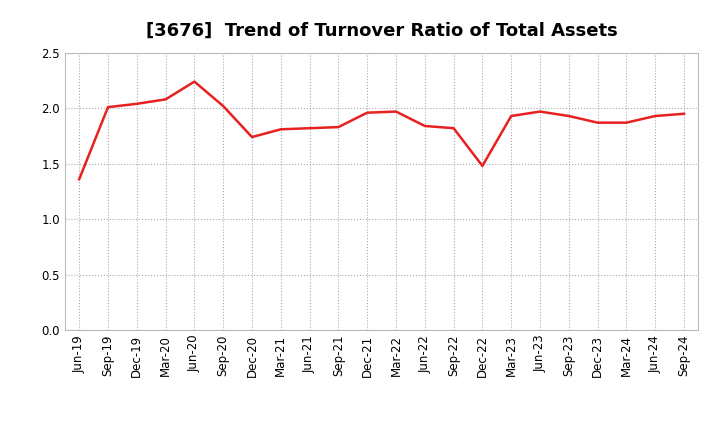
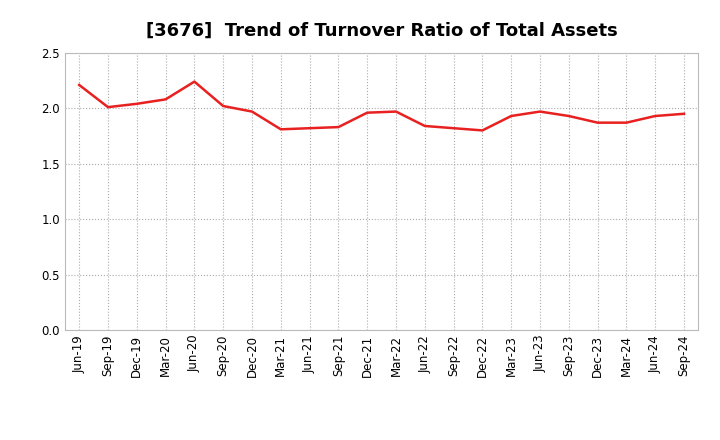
Jun-19: 1.36 -> 2.21
Dec-20: 1.74 -> 1.97
Dec-22: 1.48 -> 1.80
